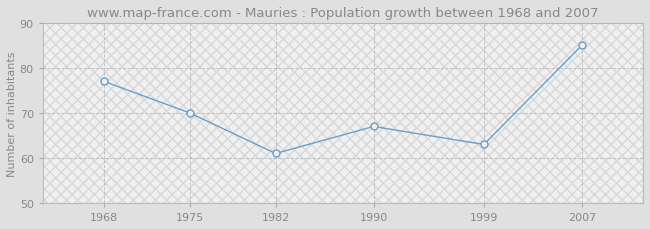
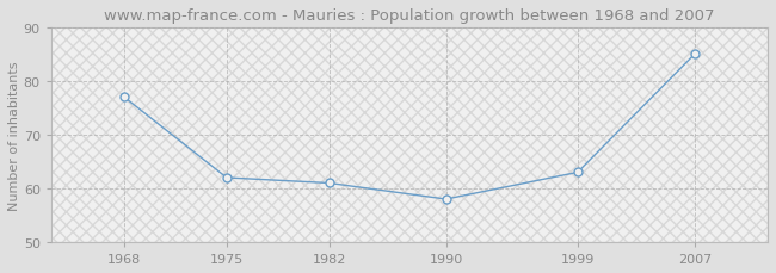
1975: 70 -> 62
1990: 67 -> 58
